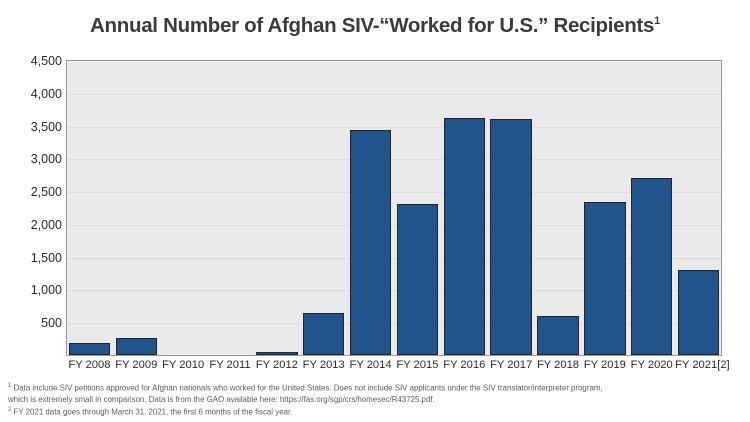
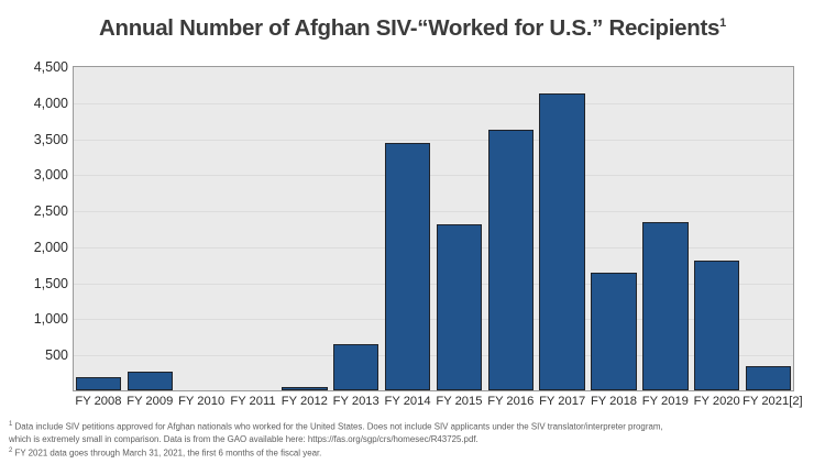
FY 2017: 3600 -> 4100
FY 2018: 600 -> 1600
FY 2020: 2700 -> 1800
FY 2021[2]: 1300 -> 300
